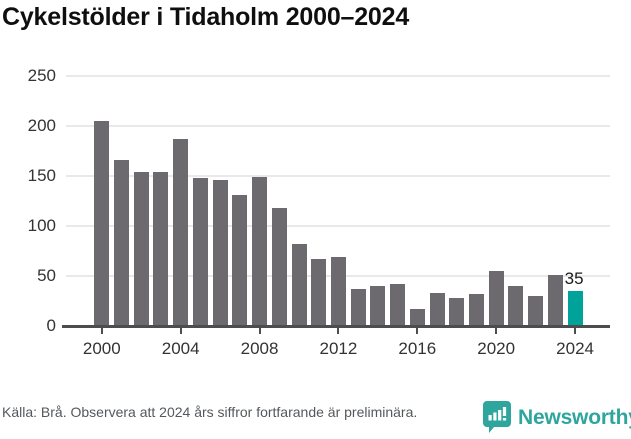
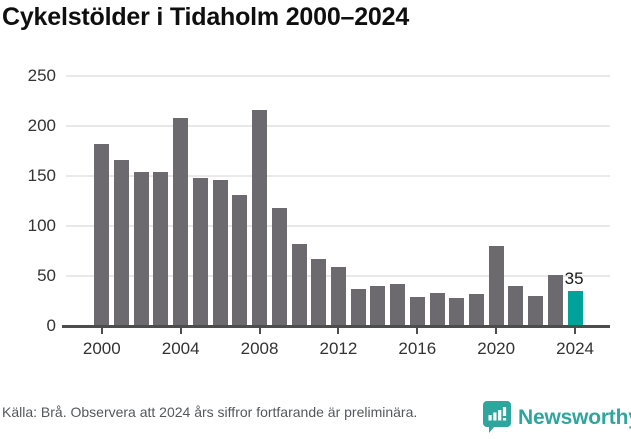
2000: 205 -> 182
2004: 187 -> 208
2008: 149 -> 216
2012: 69 -> 59
2016: 17 -> 29
2020: 55 -> 80
